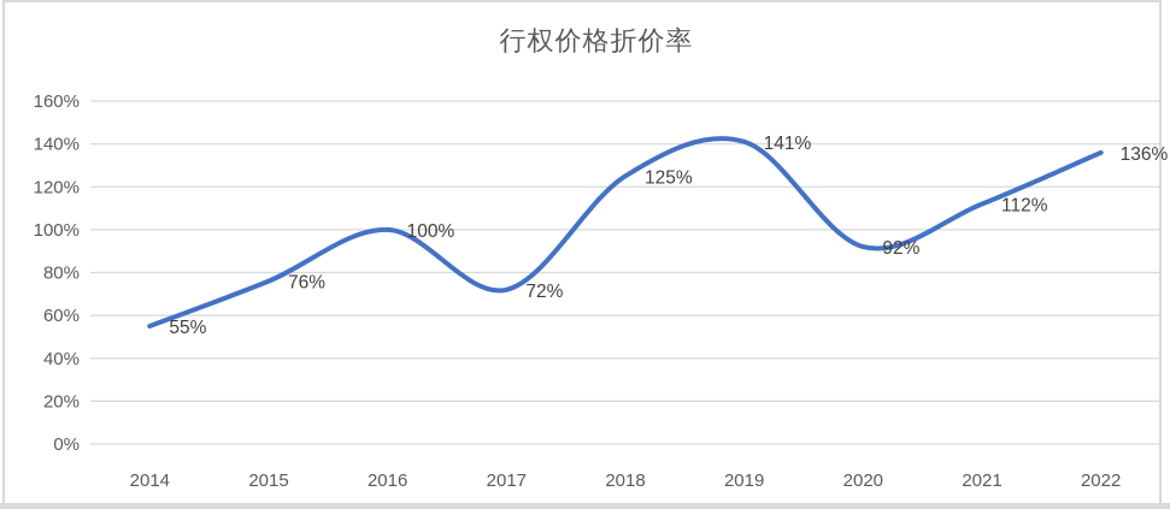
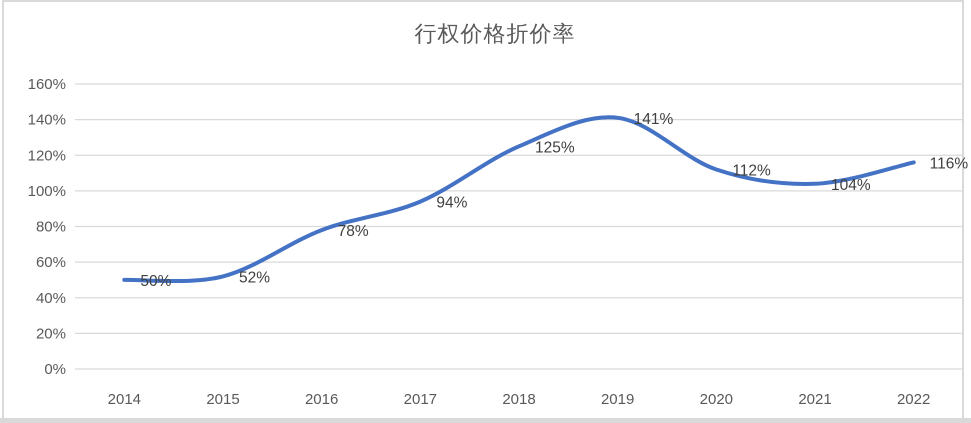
2014: 55% -> 50%
2015: 76% -> 52%
2016: 100% -> 78%
2017: 72% -> 94%
2020: 92% -> 112%
2021: 112% -> 104%
2022: 136% -> 116%
